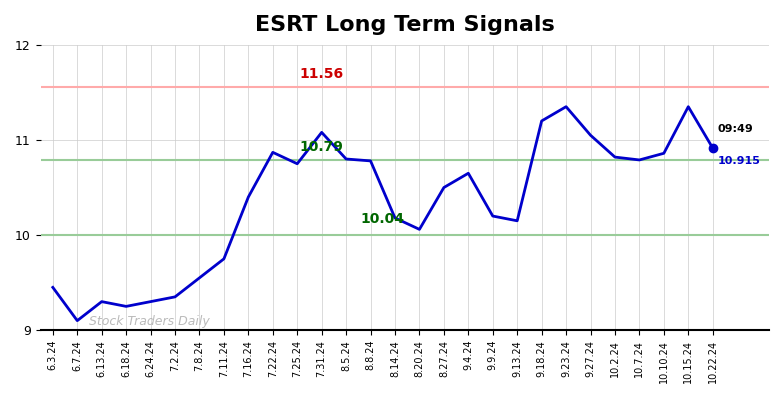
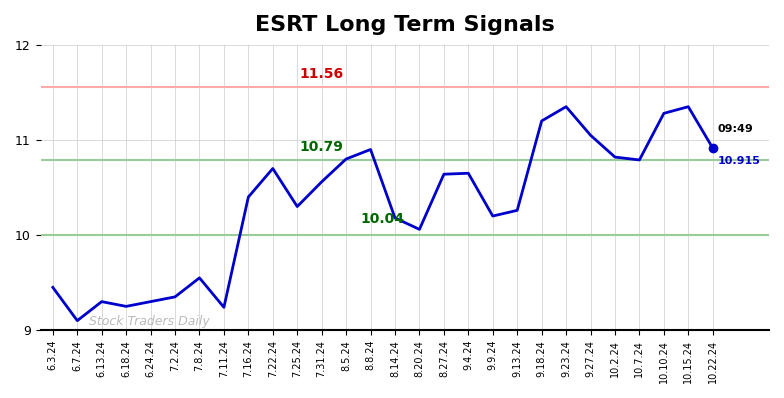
7.11.24: 9.75 -> 9.24
7.22.24: 10.87 -> 10.70
7.25.24: 10.75 -> 10.30
7.31.24: 11.08 -> 10.56
8.8.24: 10.78 -> 10.90
8.27.24: 10.50 -> 10.64
9.13.24: 10.15 -> 10.26
10.10.24: 10.86 -> 11.28
